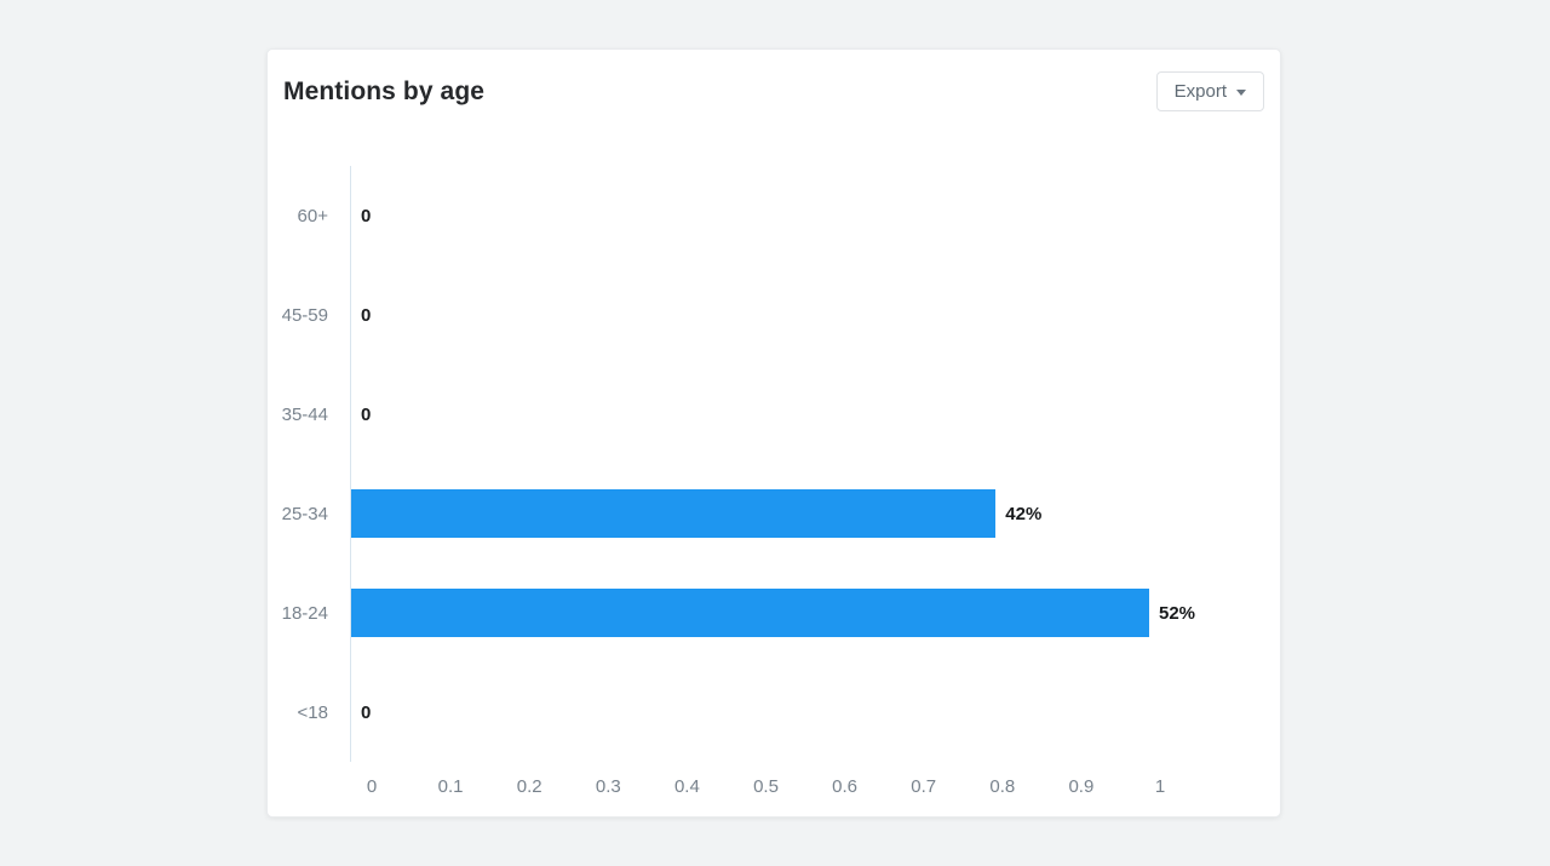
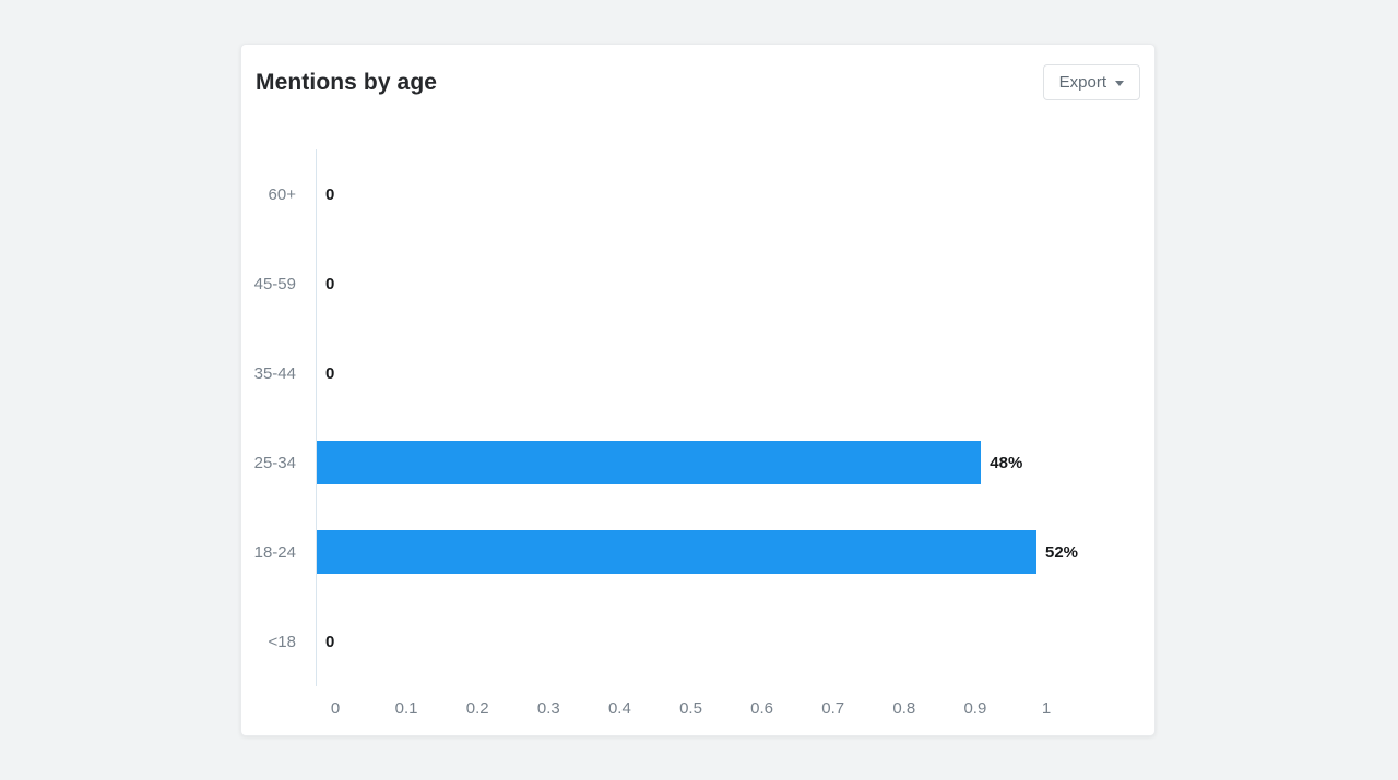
25-34: 42% -> 48%
